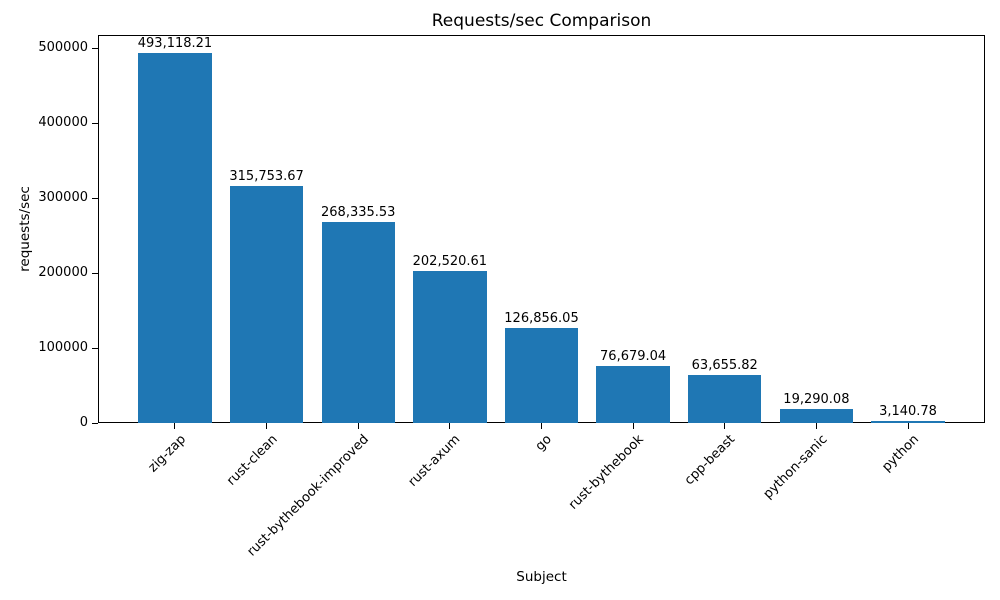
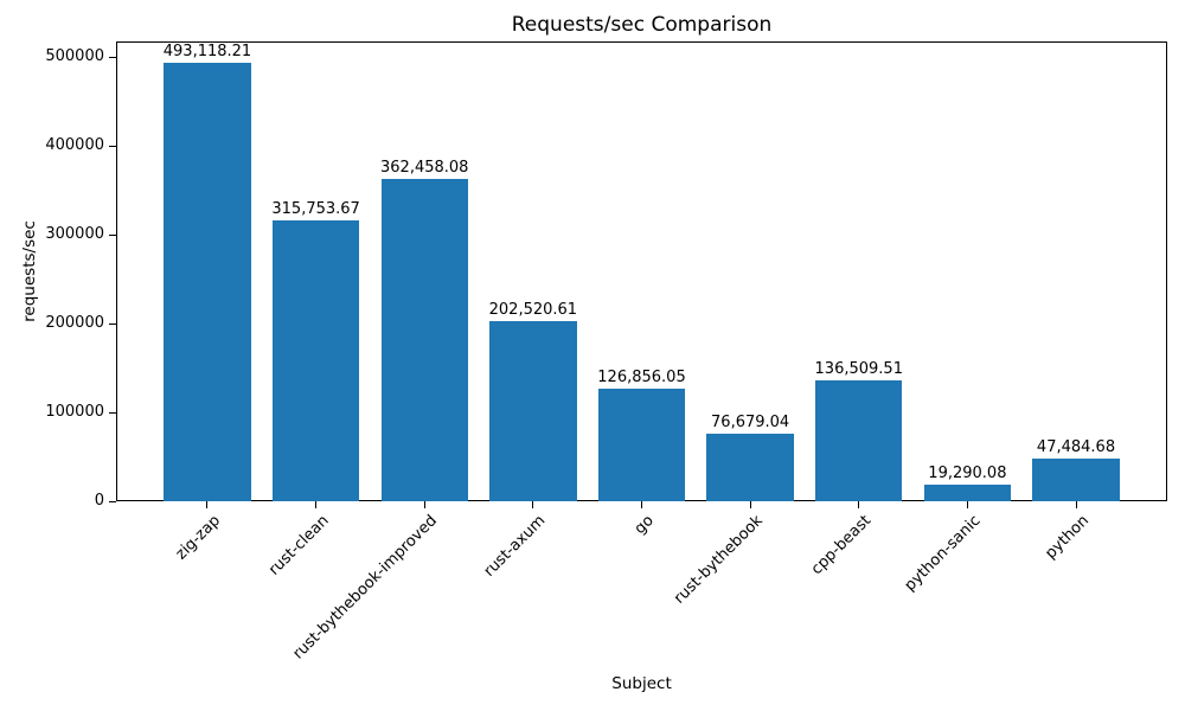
rust-bythebook-improved: 268,335.53 -> 362,458.08
cpp-beast: 63,655.82 -> 136,509.51
python: 3,140.78 -> 47,484.68
